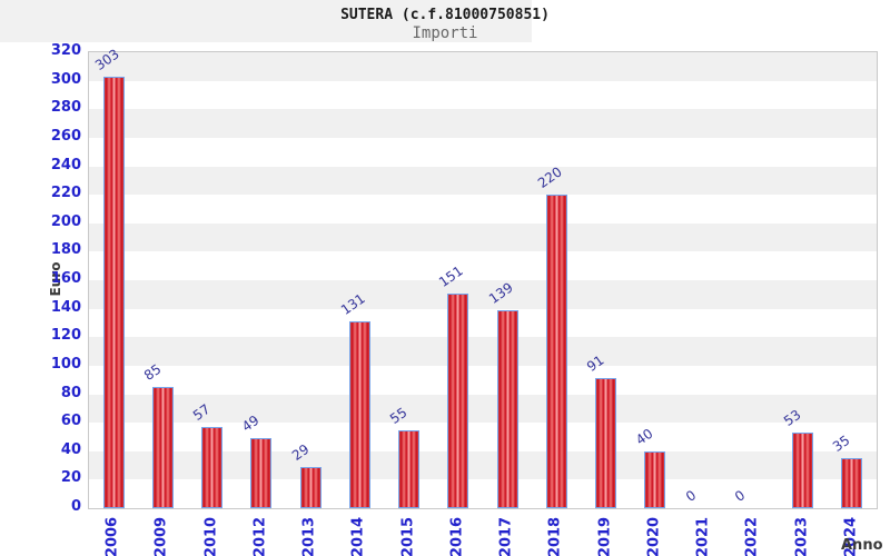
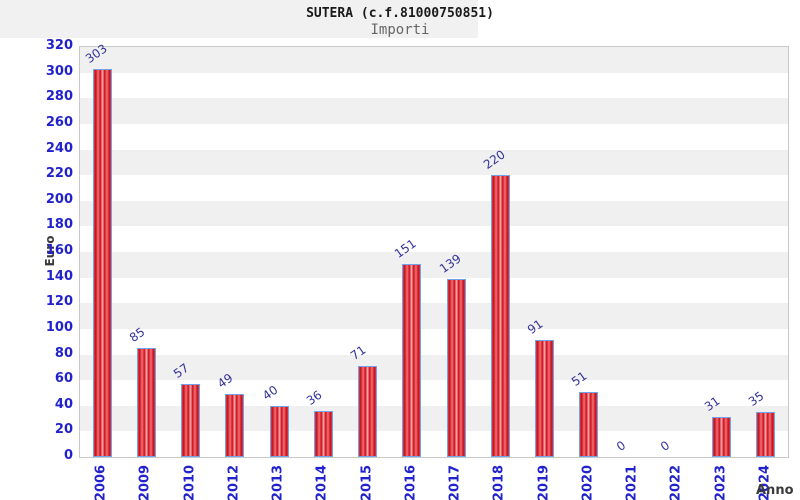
2013: 29 -> 40
2014: 131 -> 36
2015: 55 -> 71
2020: 40 -> 51
2023: 53 -> 31
